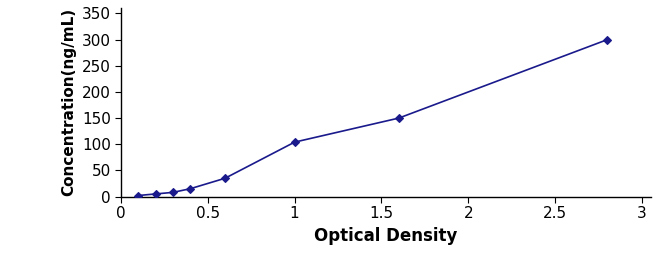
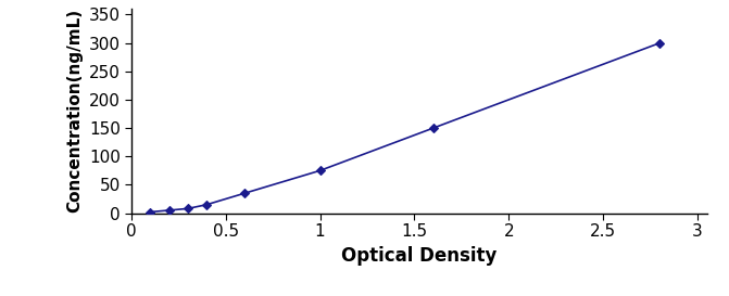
1: 104 -> 75
